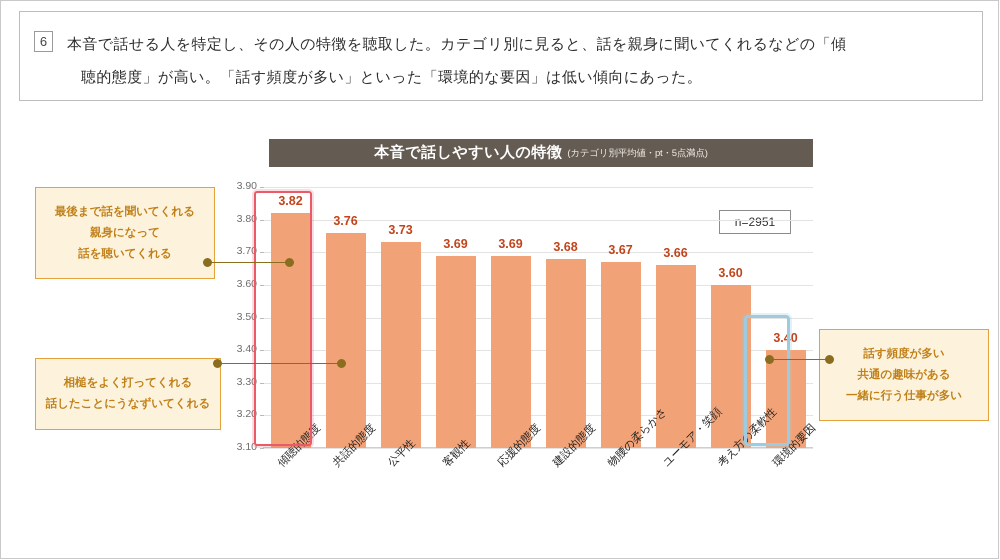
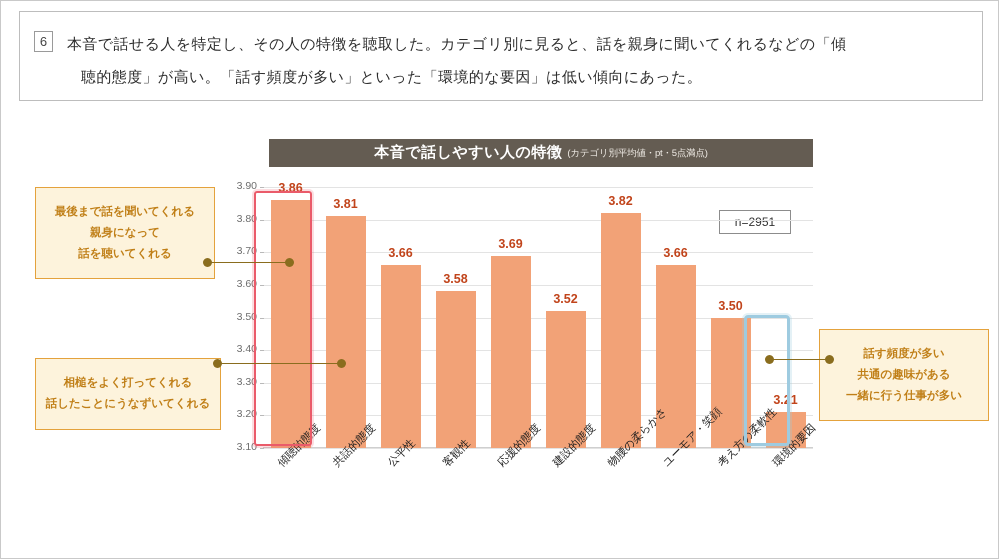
傾聴的態度: 3.82 -> 3.86
共話的態度: 3.76 -> 3.81
公平性: 3.73 -> 3.66
客観性: 3.69 -> 3.58
建設的態度: 3.68 -> 3.52
物腰の柔らかさ: 3.67 -> 3.82
考え方の柔軟性: 3.60 -> 3.50
環境的要因: 3.40 -> 3.21
